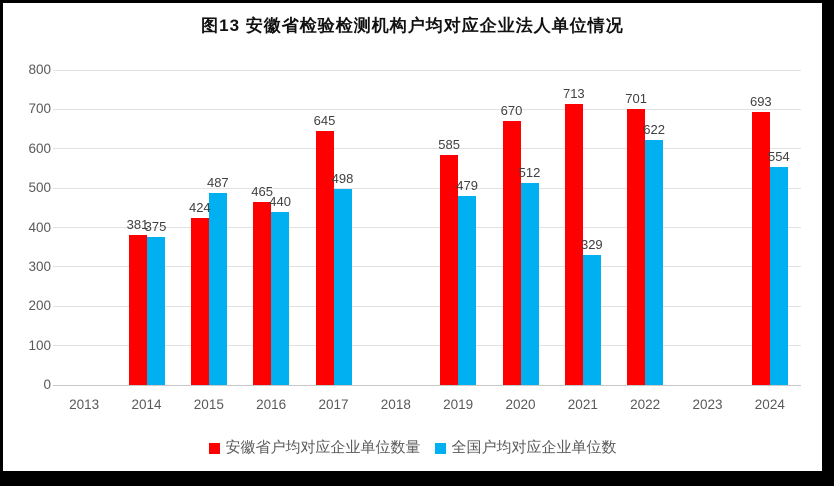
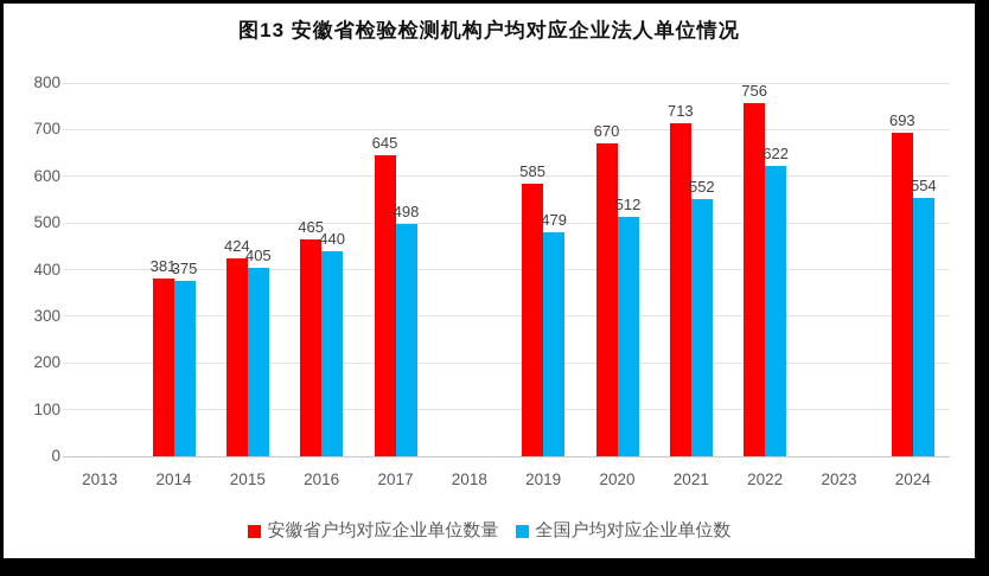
全国户均对应企业单位数/2015: 487 -> 405
全国户均对应企业单位数/2021: 329 -> 552
安徽省户均对应企业单位数量/2022: 701 -> 756
